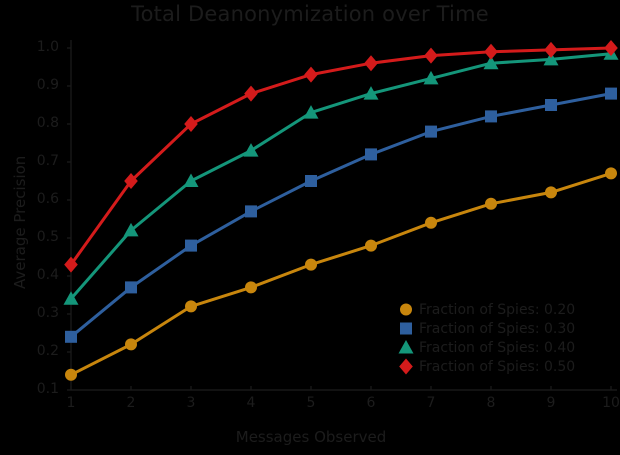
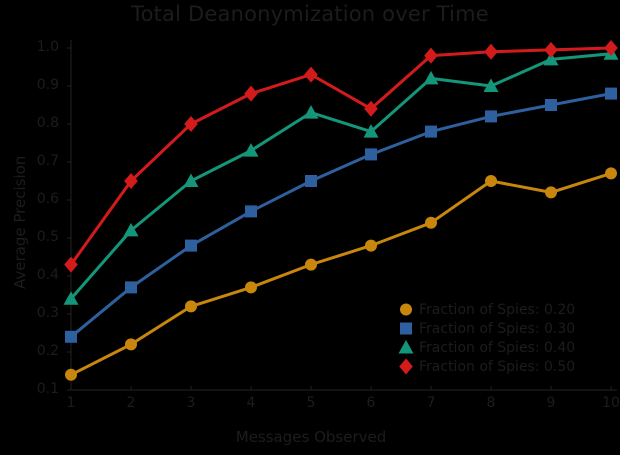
Fraction of Spies: 0.40/6: 0.88 -> 0.78
Fraction of Spies: 0.50/6: 0.96 -> 0.84
Fraction of Spies: 0.20/8: 0.59 -> 0.65
Fraction of Spies: 0.40/8: 0.96 -> 0.90
